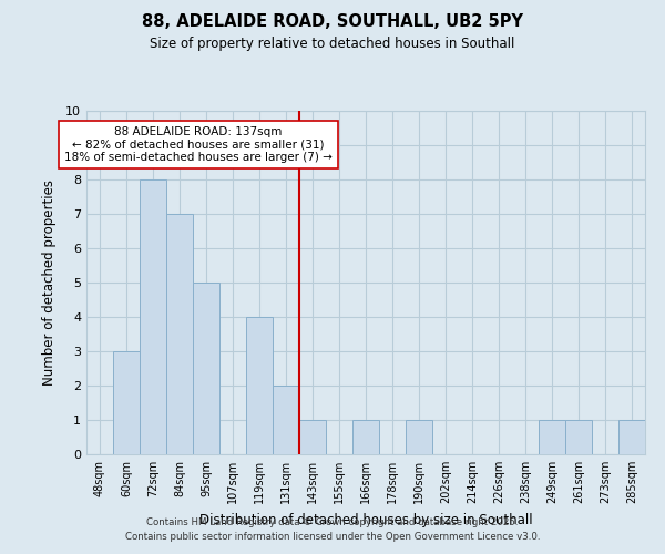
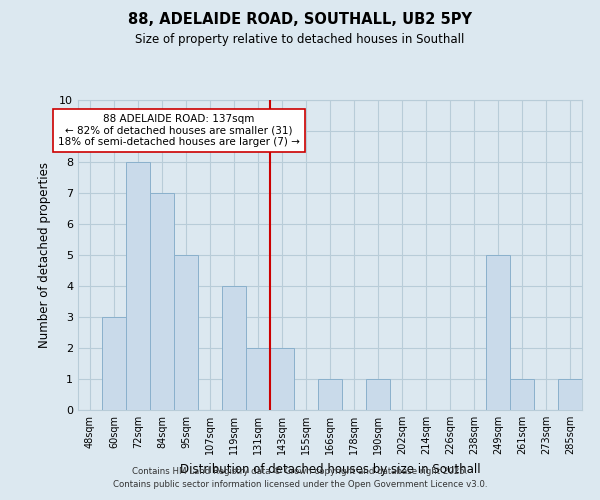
143sqm: 1 -> 2
249sqm: 1 -> 5
